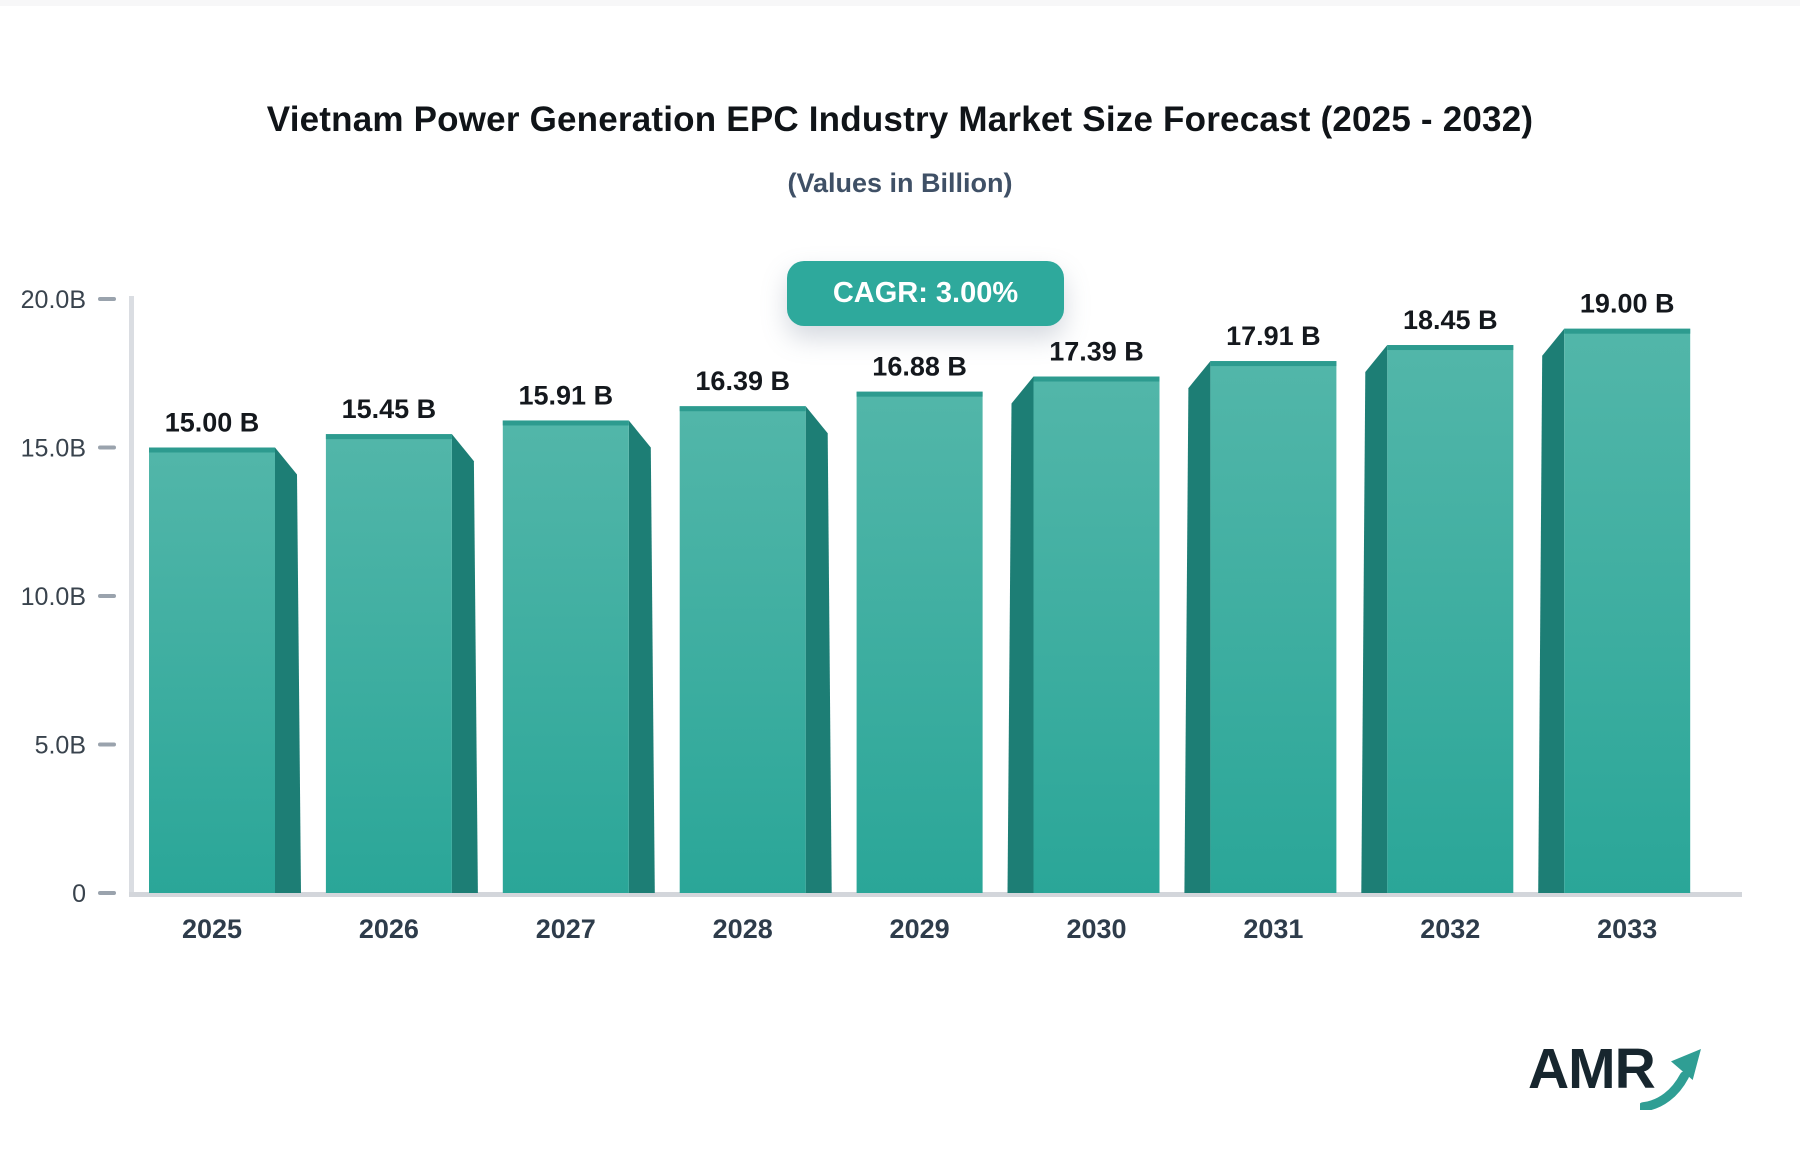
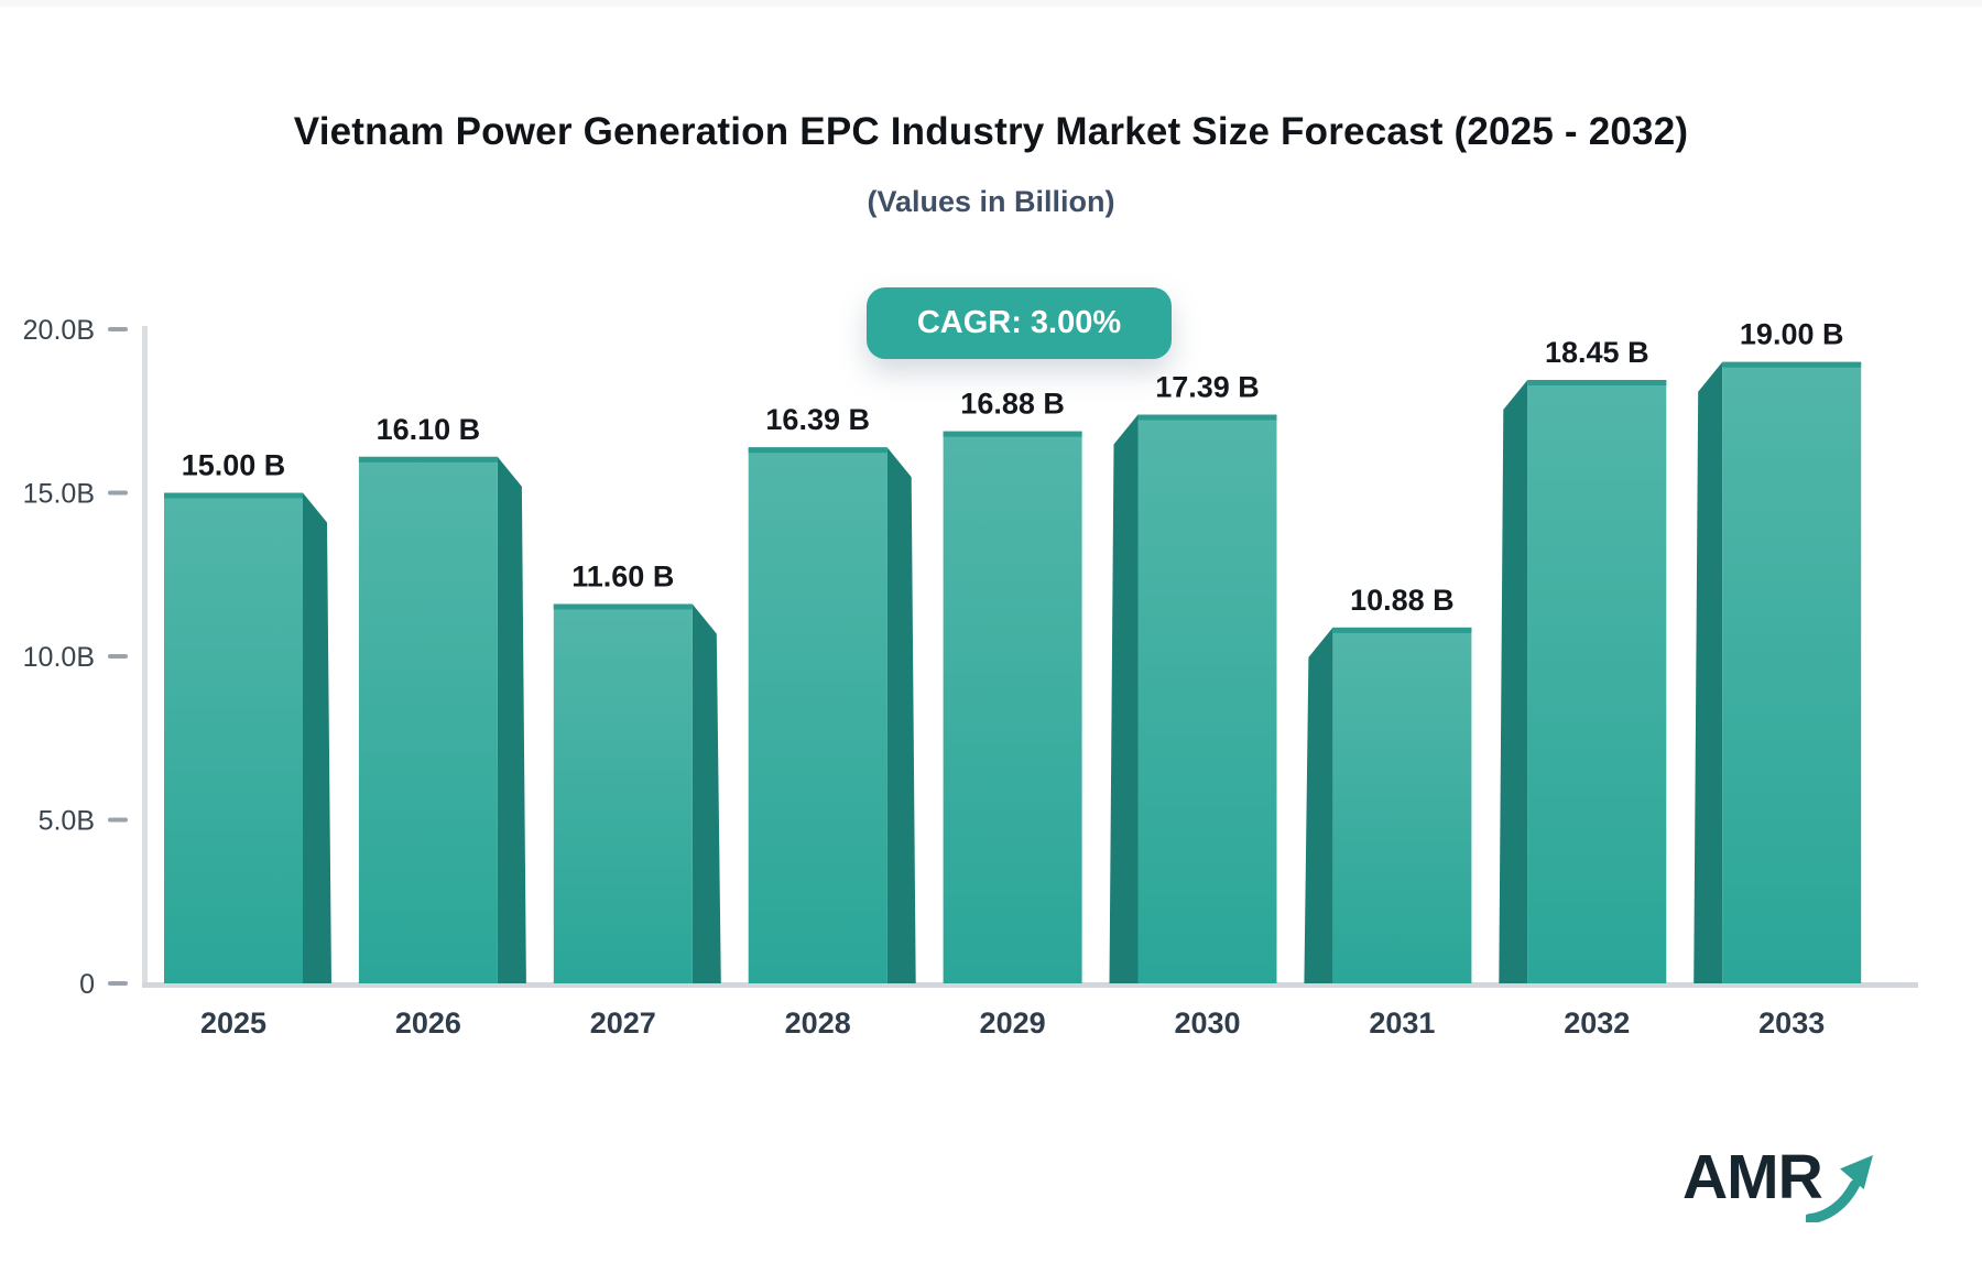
2026: 15.45 -> 16.10
2027: 15.91 -> 11.60
2031: 17.91 -> 10.88
